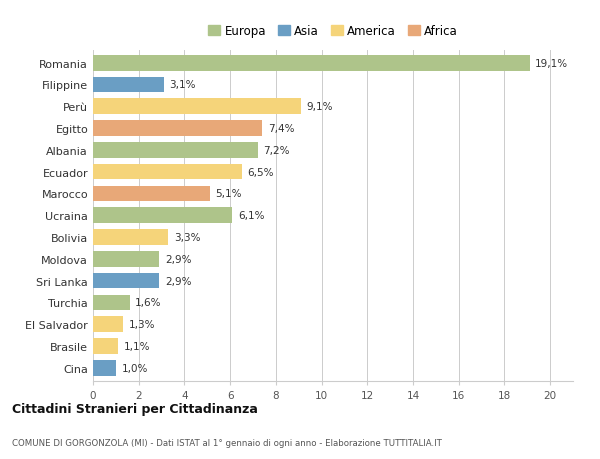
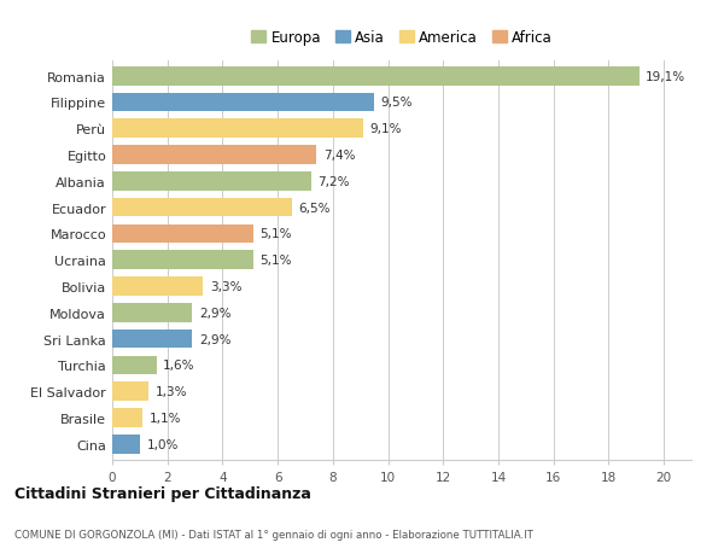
Filippine: 3,1% -> 9,5%
Ucraina: 6,1% -> 5,1%
